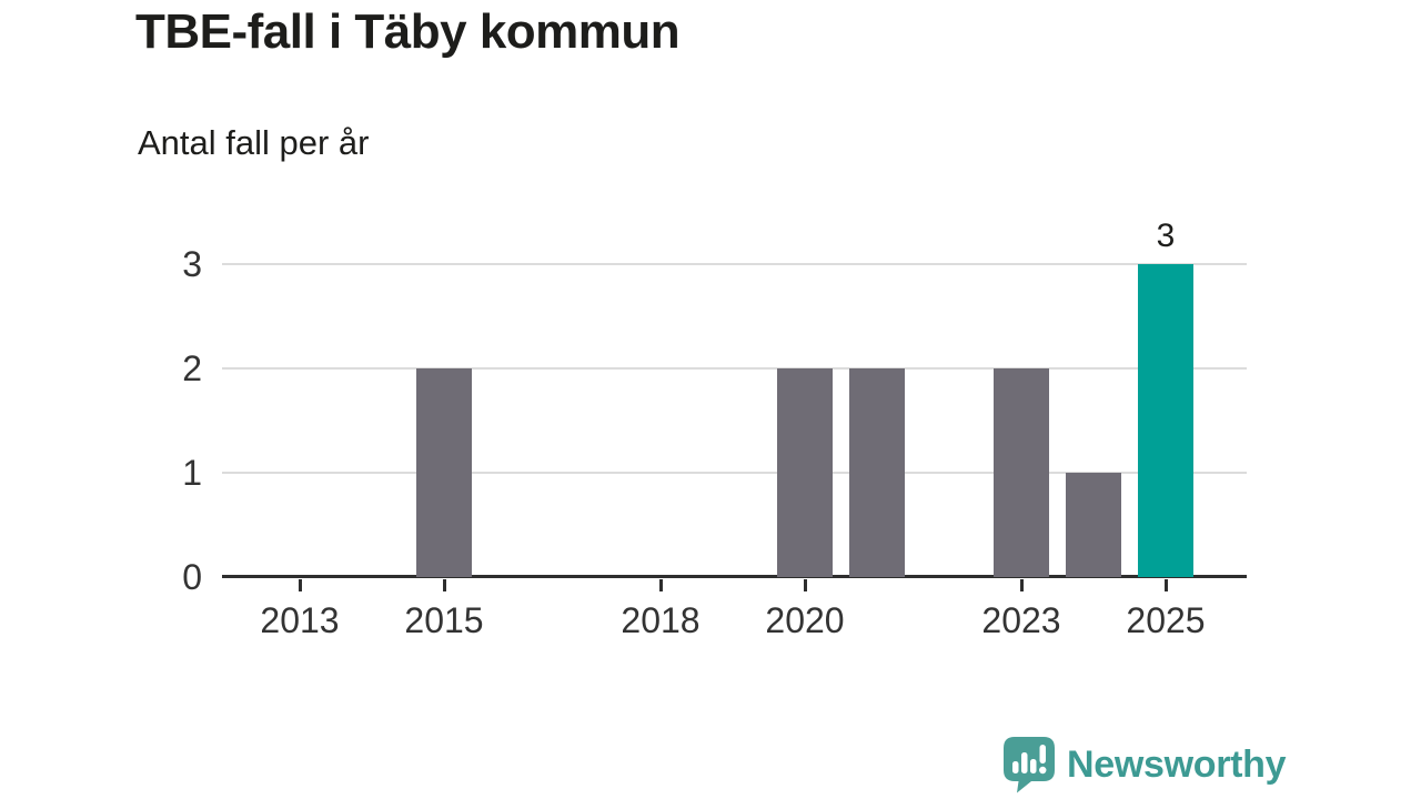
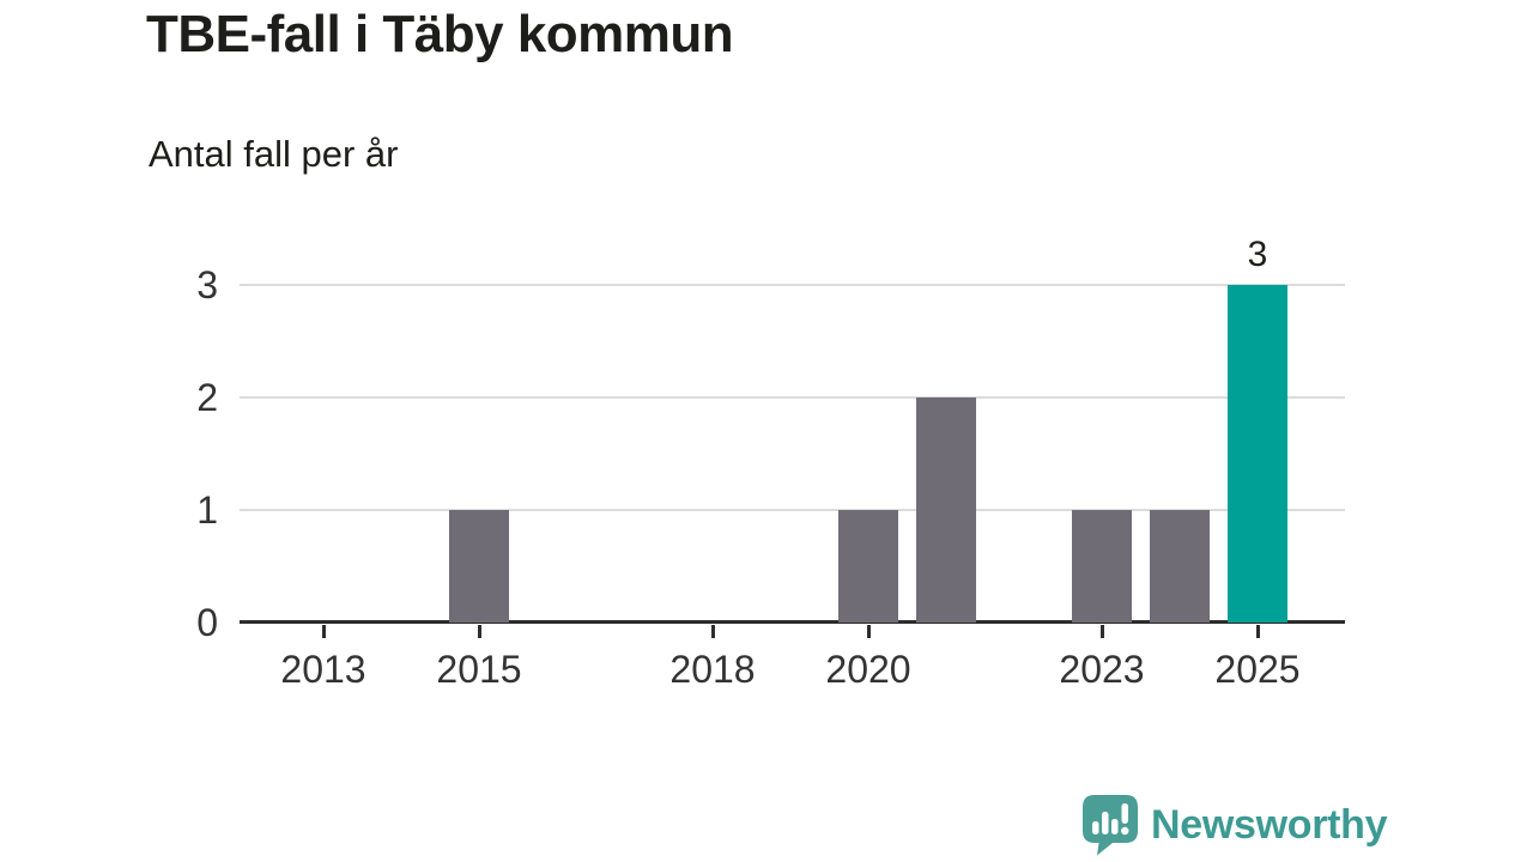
2015: 2 -> 1
2020: 2 -> 1
2023: 2 -> 1
